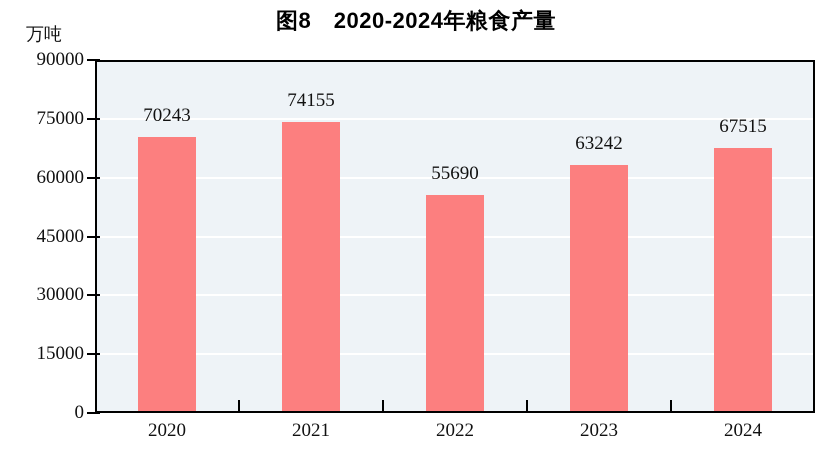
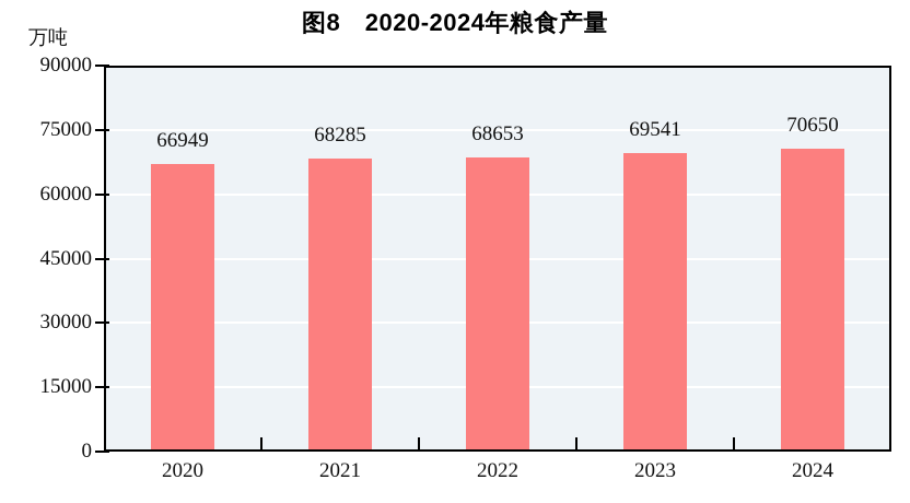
2020: 70243 -> 66949
2021: 74155 -> 68285
2022: 55690 -> 68653
2023: 63242 -> 69541
2024: 67515 -> 70650
